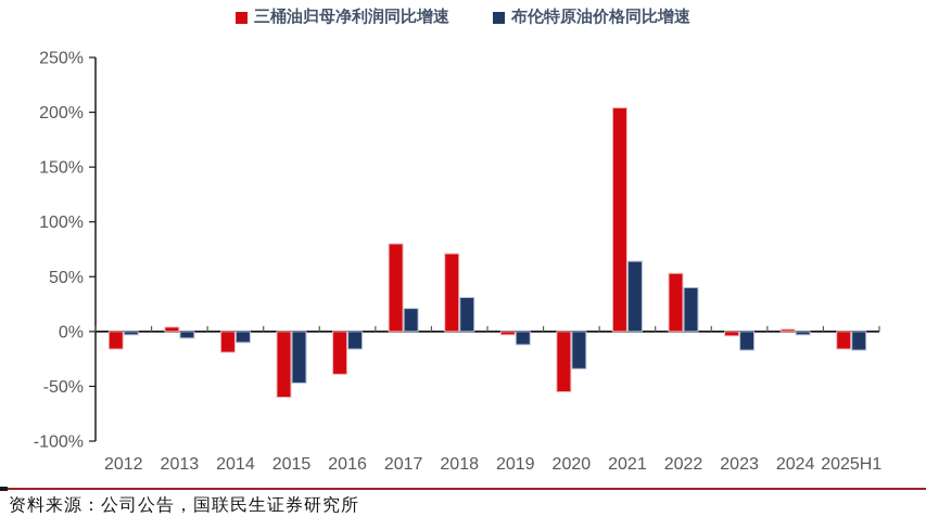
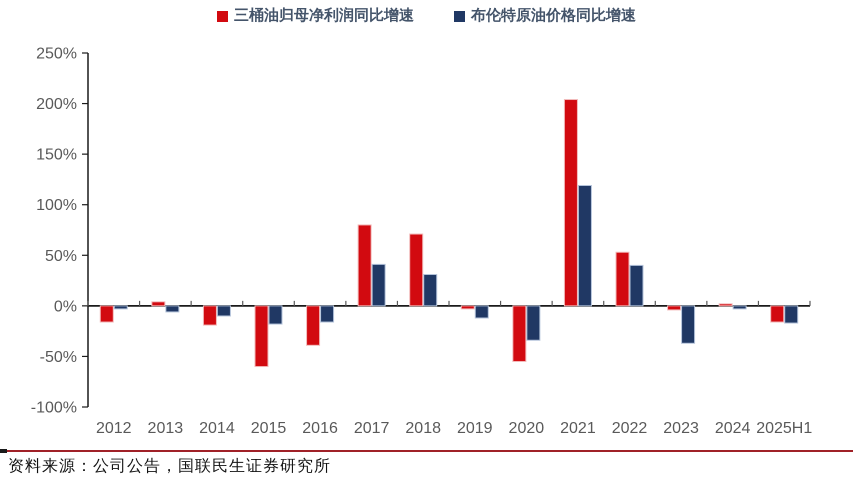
布伦特原油价格同比增速/2015: -47% -> -18%
布伦特原油价格同比增速/2017: 21% -> 41%
布伦特原油价格同比增速/2021: 64% -> 119%
布伦特原油价格同比增速/2023: -17% -> -37%
